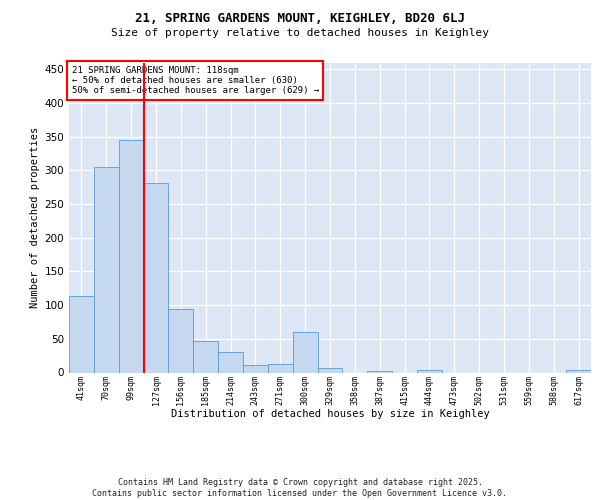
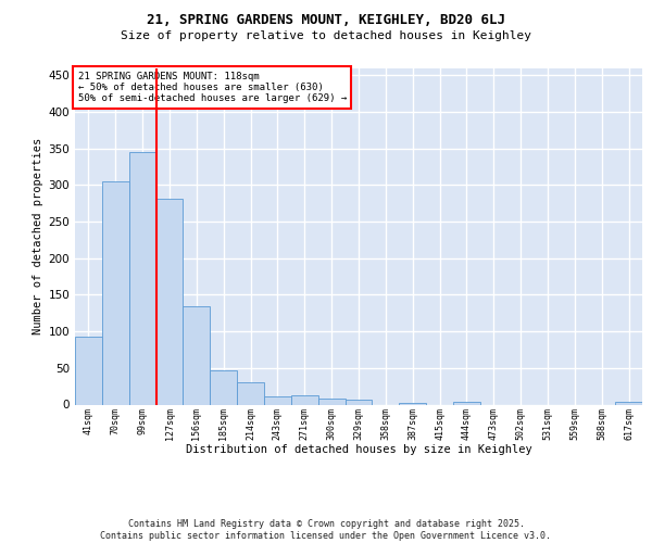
41sqm: 114 -> 93
156sqm: 94 -> 135
300sqm: 60 -> 8
